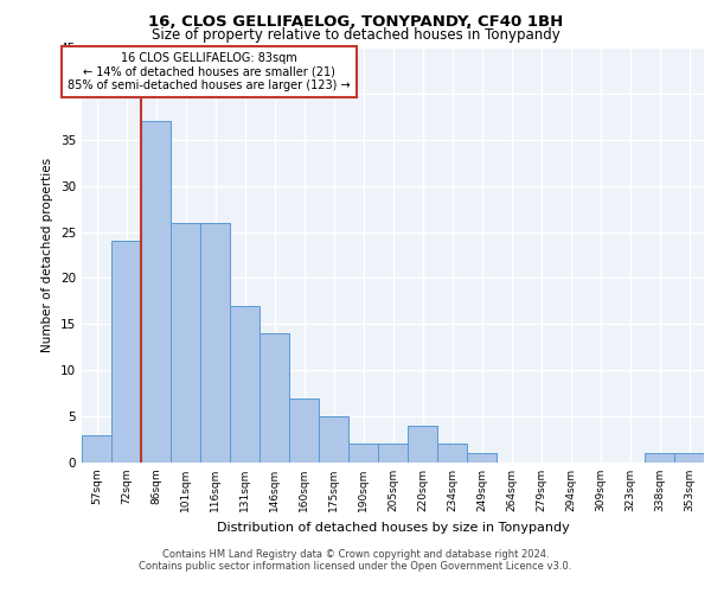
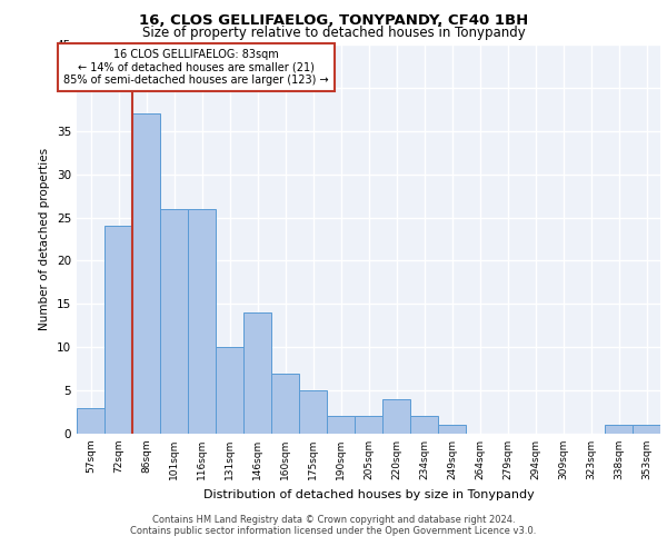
131sqm: 17 -> 10
